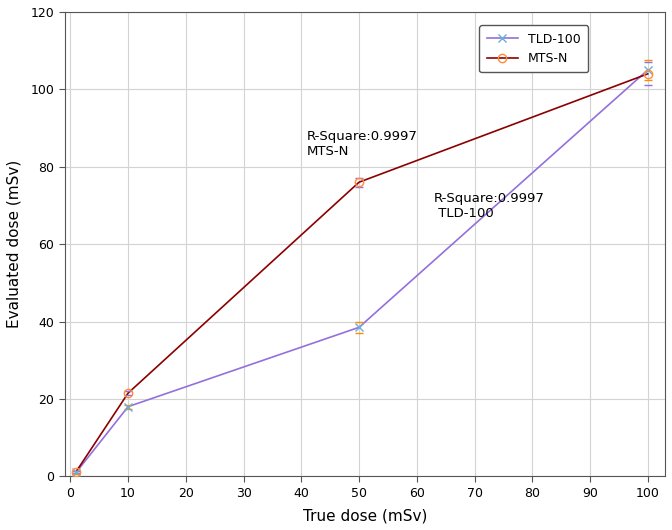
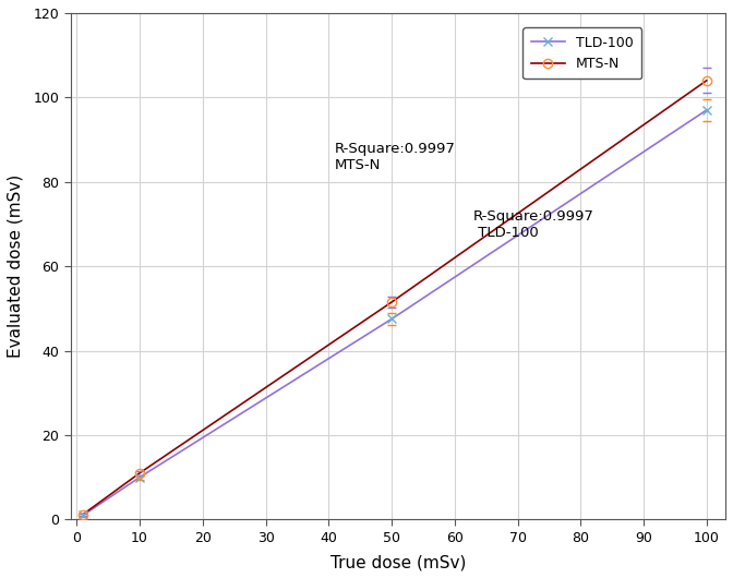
TLD-100/10: 18.0 -> 10.0
MTS-N/10: 21.5 -> 11.0
TLD-100/50: 38.5 -> 47.5
MTS-N/50: 76.0 -> 51.5
TLD-100/100: 105.0 -> 97.0
